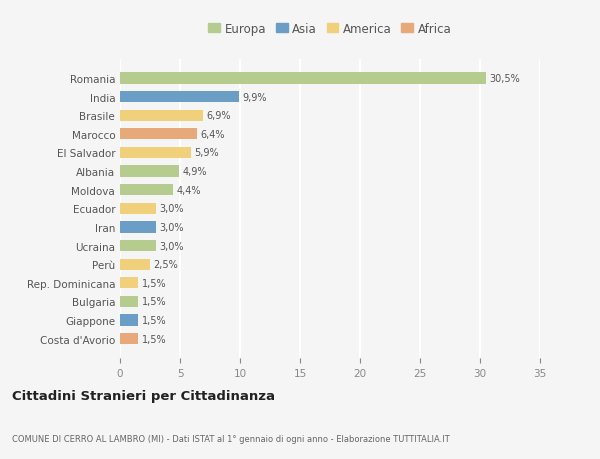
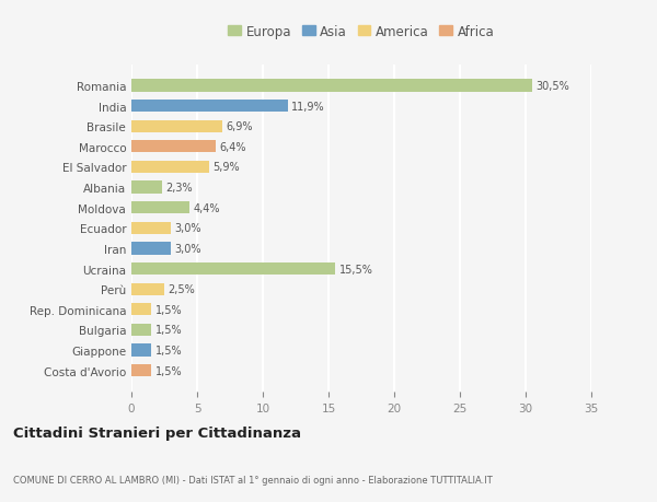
India: 9,9% -> 11,9%
Albania: 4,9% -> 2,3%
Ucraina: 3,0% -> 15,5%
